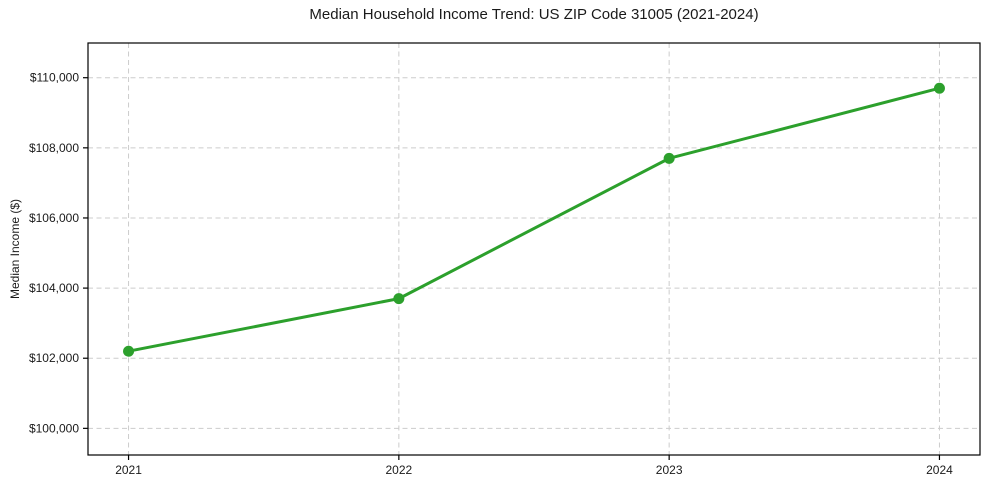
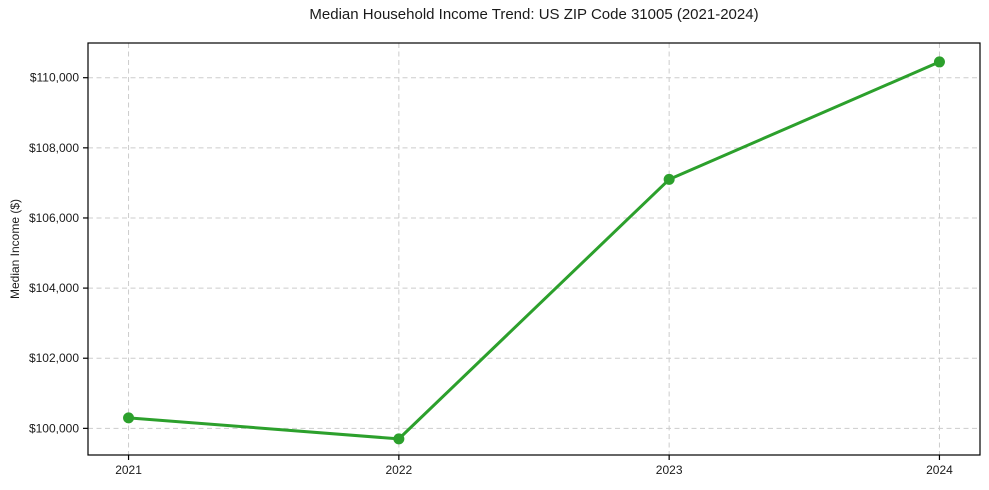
2021: $102200 -> $100300
2022: $103700 -> $99700
2023: $107700 -> $107100
2024: $109700 -> $110400
